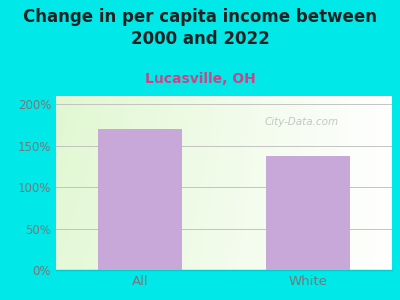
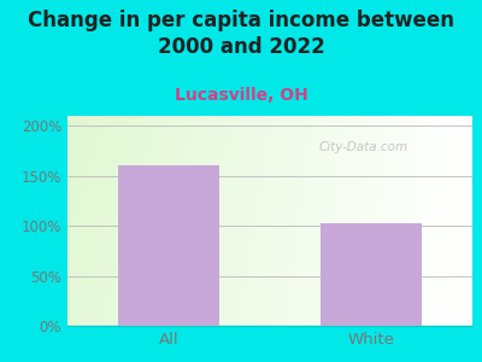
All: 170% -> 160%
White: 138% -> 102%
